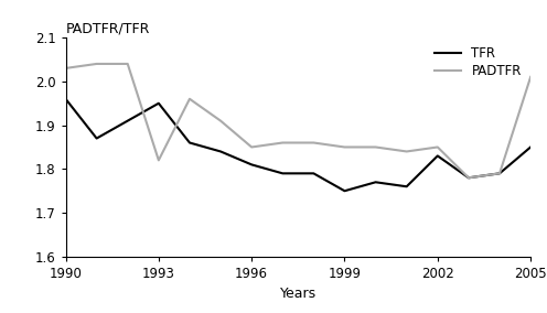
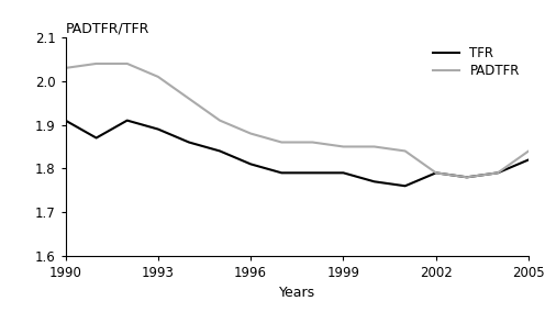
TFR/1990: 1.96 -> 1.91
TFR/1993: 1.95 -> 1.89
PADTFR/1993: 1.82 -> 2.01
PADTFR/1996: 1.85 -> 1.88
TFR/1999: 1.75 -> 1.79
TFR/2002: 1.83 -> 1.79
PADTFR/2002: 1.85 -> 1.79
TFR/2005: 1.85 -> 1.82
PADTFR/2005: 2.01 -> 1.84
